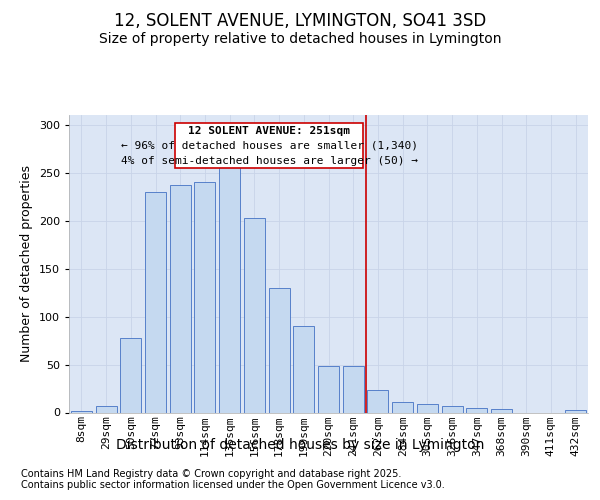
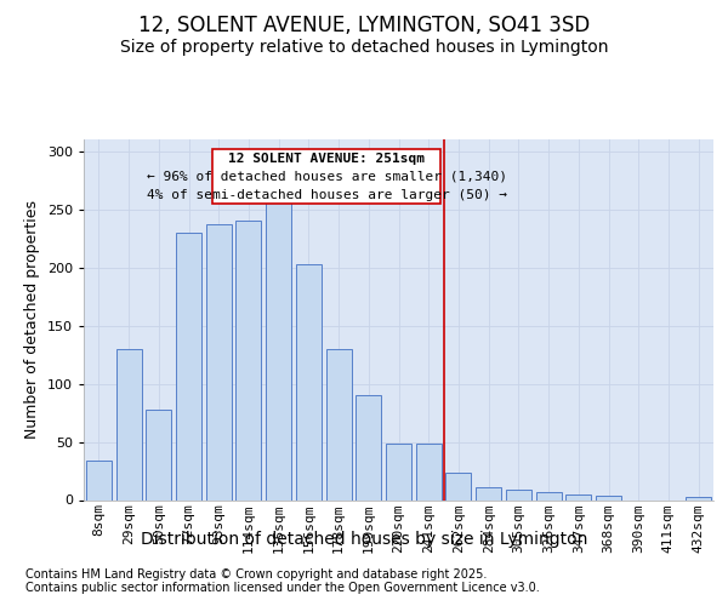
8sqm: 2 -> 34
29sqm: 7 -> 130
